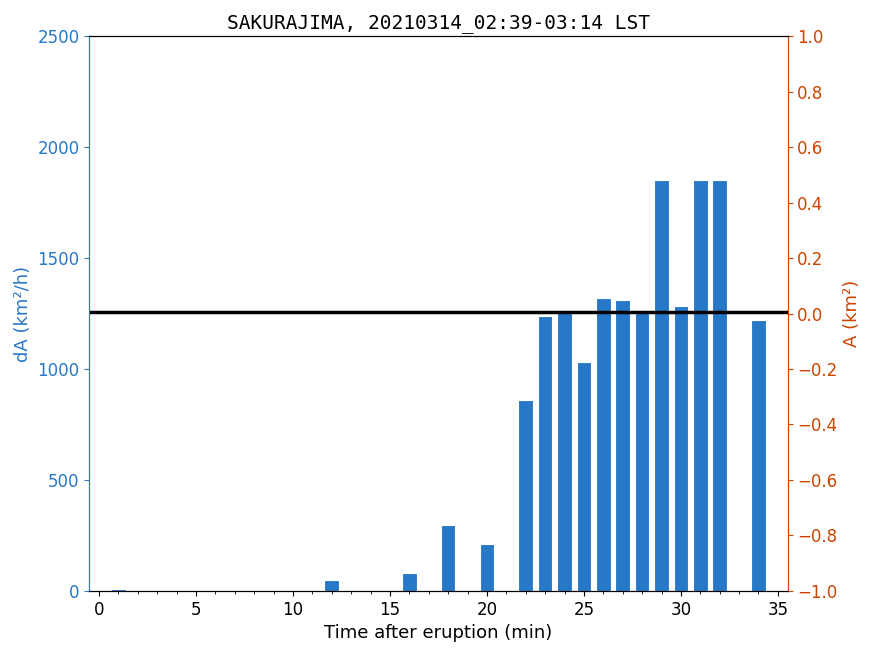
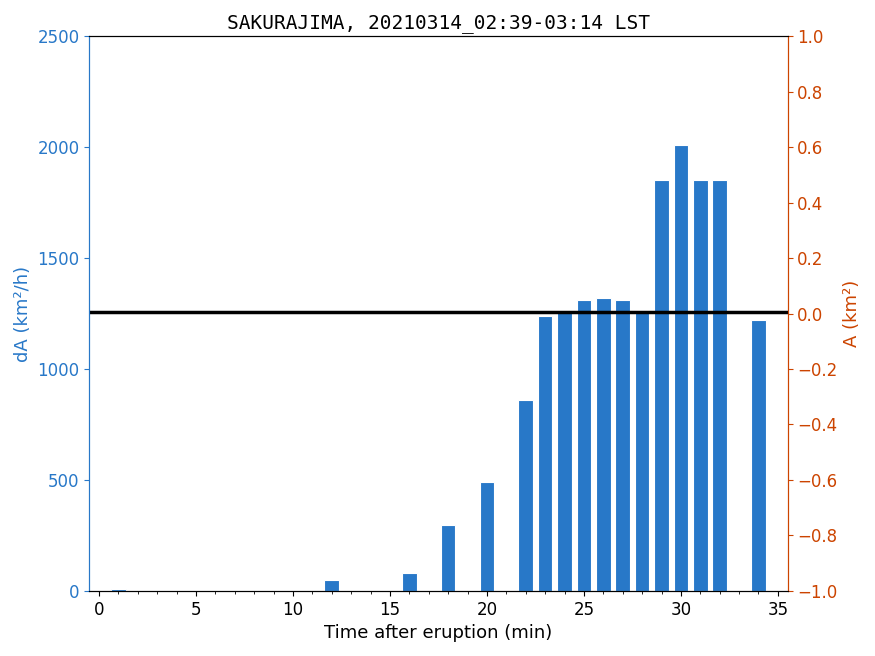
20: 210 -> 490
25: 1030 -> 1310
30: 1285 -> 2010
